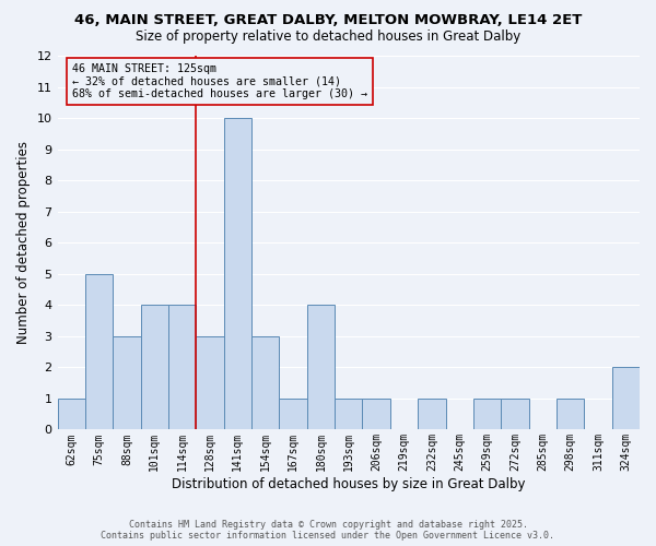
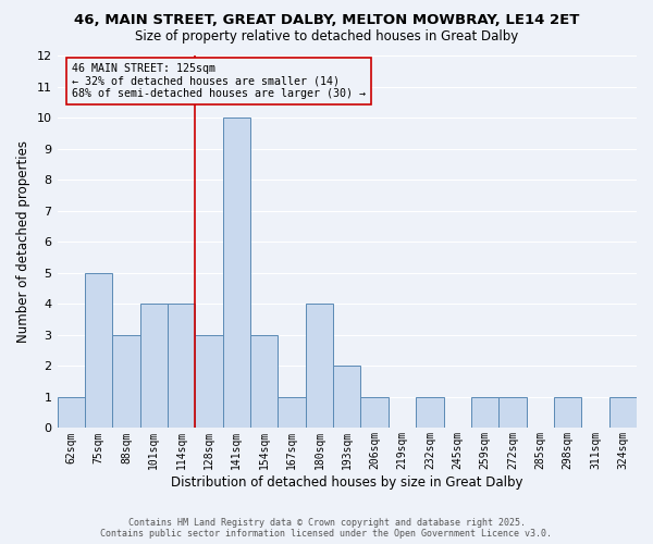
193sqm: 1 -> 2
324sqm: 2 -> 1
